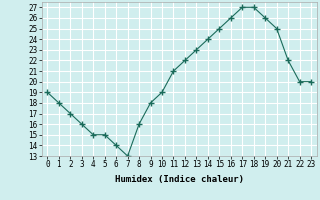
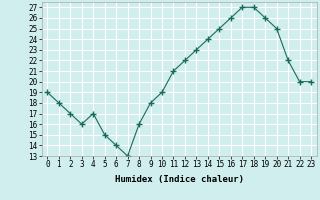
4: 15 -> 17
